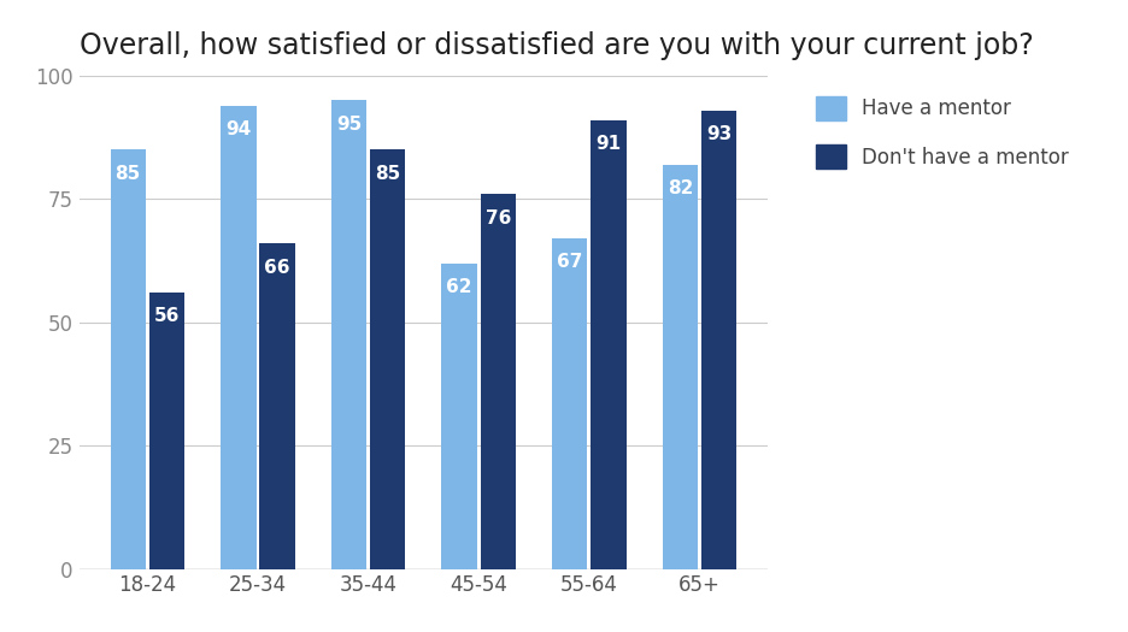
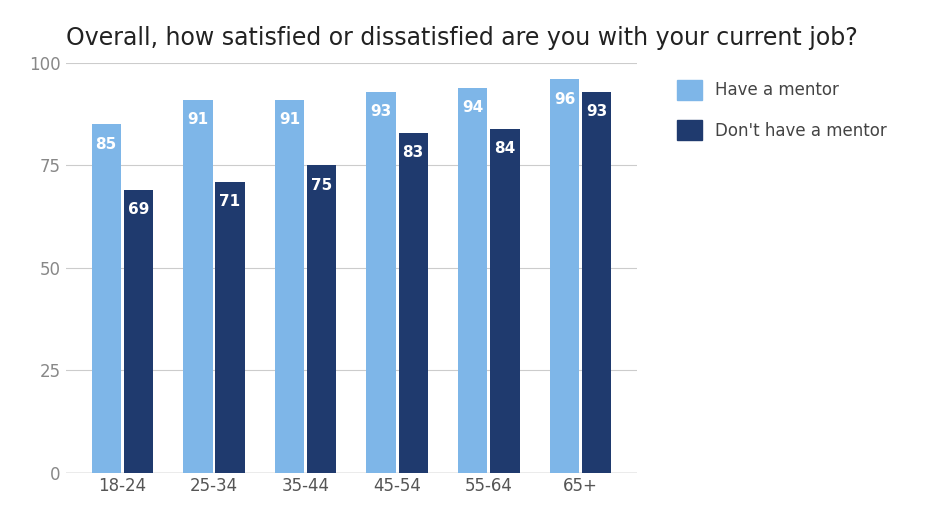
Don't have a mentor/18-24: 56 -> 69
Have a mentor/25-34: 94 -> 91
Don't have a mentor/25-34: 66 -> 71
Have a mentor/35-44: 95 -> 91
Don't have a mentor/35-44: 85 -> 75
Have a mentor/45-54: 62 -> 93
Don't have a mentor/45-54: 76 -> 83
Have a mentor/55-64: 67 -> 94
Don't have a mentor/55-64: 91 -> 84
Have a mentor/65+: 82 -> 96
